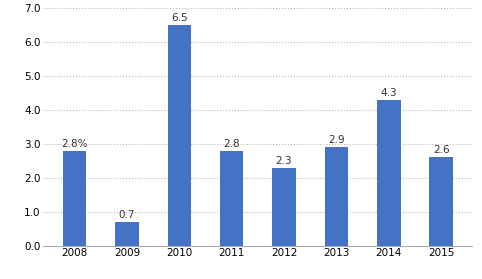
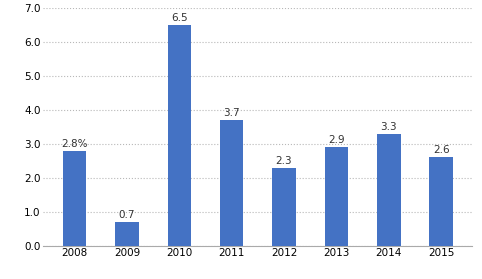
2011: 2.8 -> 3.7
2014: 4.3 -> 3.3
